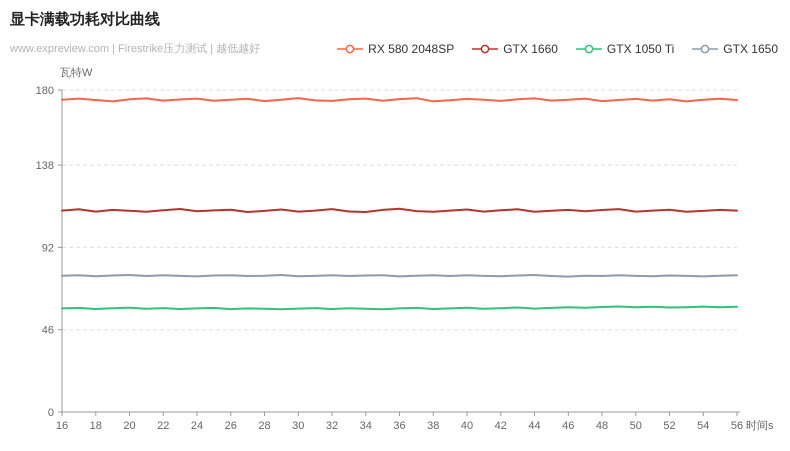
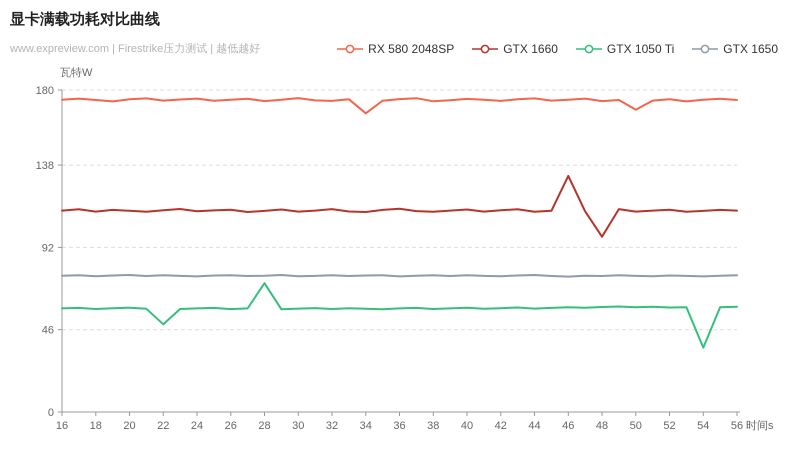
GTX 1050 Ti/22: 58 -> 49
GTX 1050 Ti/28: 58 -> 72
RX 580 2048SP/34: 175 -> 167
GTX 1660/46: 113 -> 132
GTX 1660/48: 113 -> 98
RX 580 2048SP/50: 175 -> 169
GTX 1050 Ti/54: 59 -> 36
